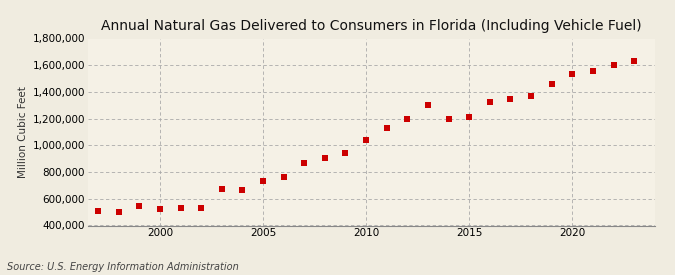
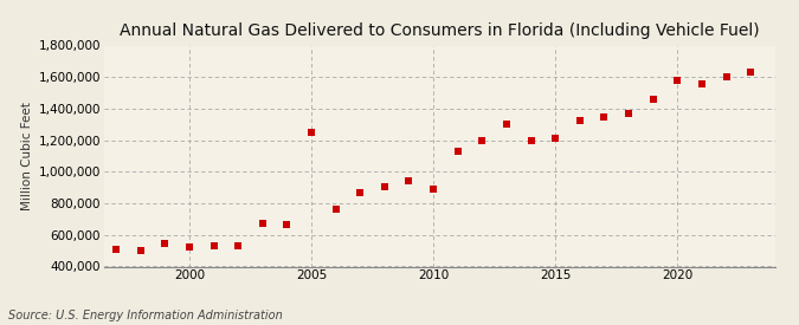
2005: 730,000 -> 1,250,000
2010: 1,040,000 -> 890,000
2020: 1,540,000 -> 1,580,000
